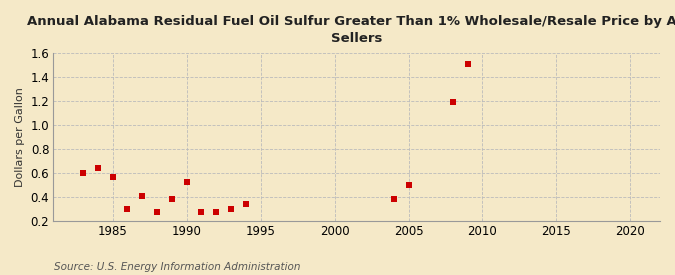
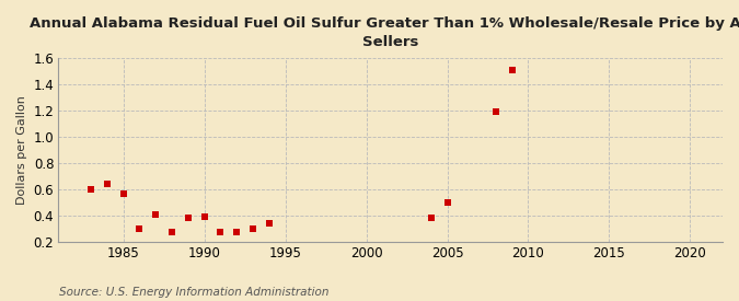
1990: 0.52 -> 0.39
